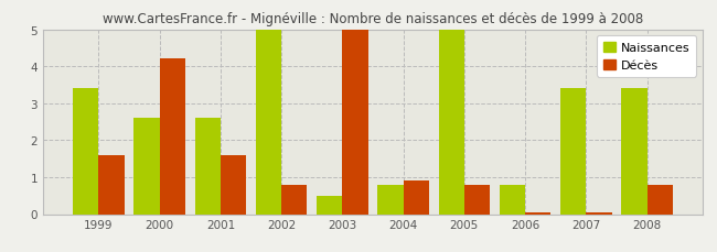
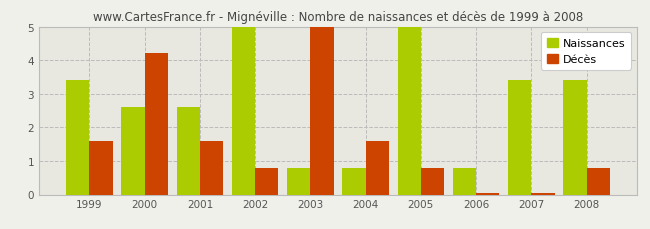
Naissances/2003: 0.5 -> 0.8
Décès/2004: 0.90 -> 1.60
